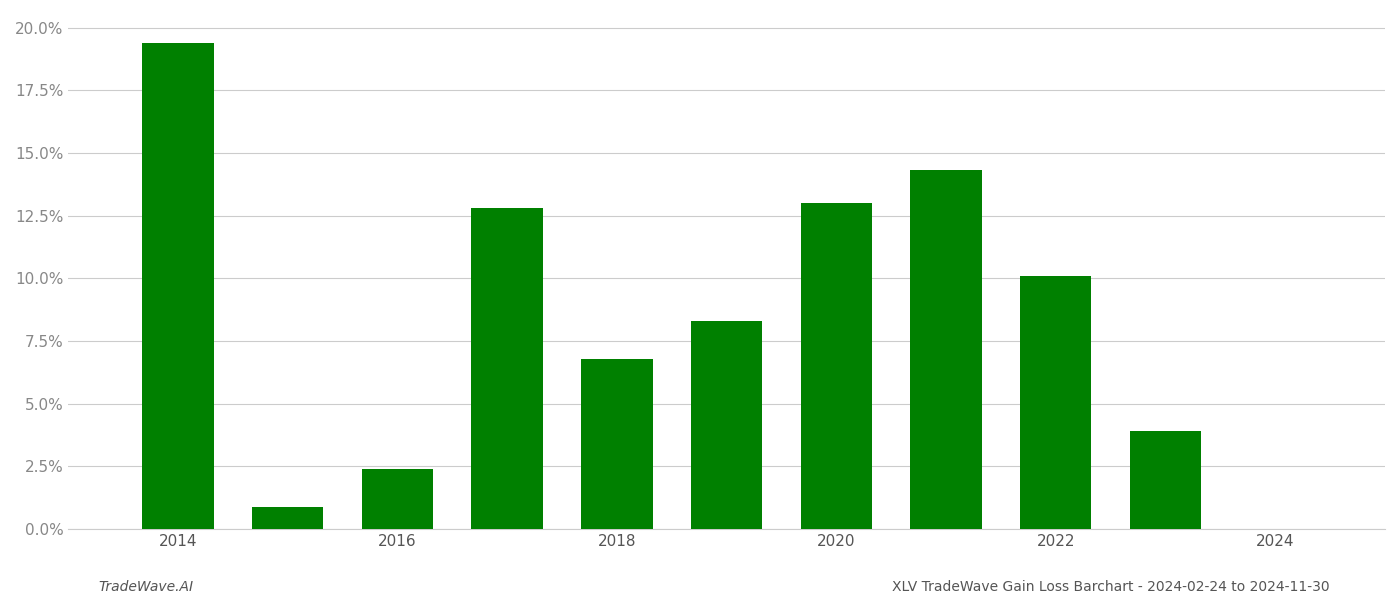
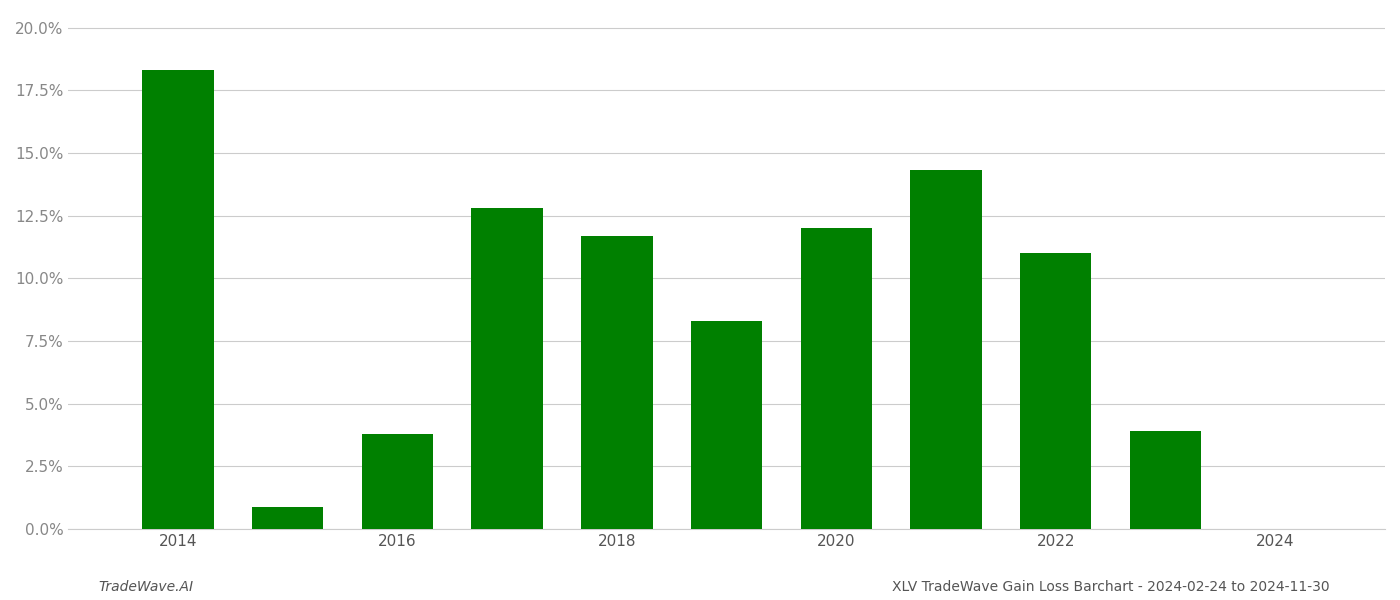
2014: 19.4% -> 18.3%
2016: 2.4% -> 3.8%
2018: 6.8% -> 11.7%
2020: 13.0% -> 12.0%
2022: 10.1% -> 11.0%
